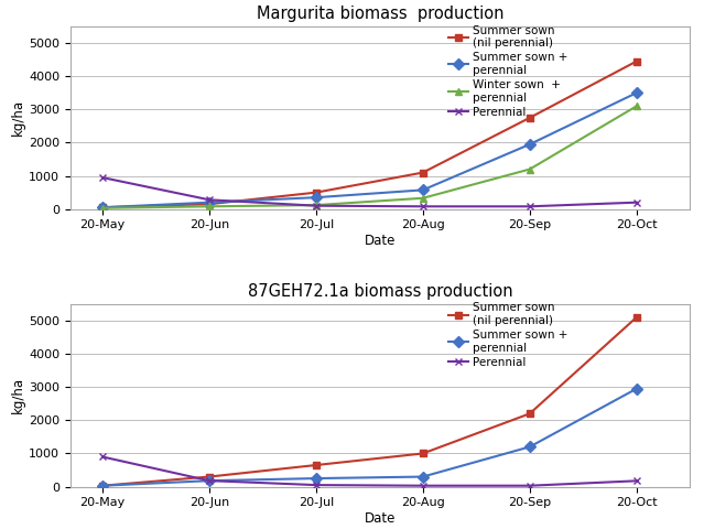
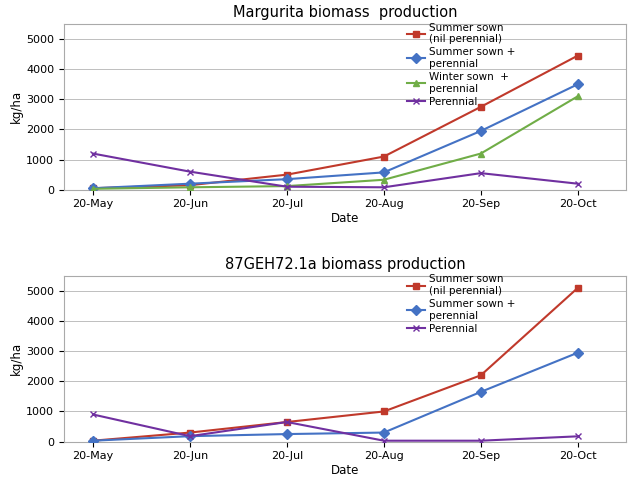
Margurita biomass production/Perennial/20-May: 950 -> 1200
Margurita biomass production/Perennial/20-Jun: 280 -> 600
Margurita biomass production/Perennial/20-Sep: 80 -> 550
87GEH72.1a biomass production/Perennial/20-Jul: 50 -> 650
87GEH72.1a biomass production/Summer sown + perennial/20-Sep: 1200 -> 1650
